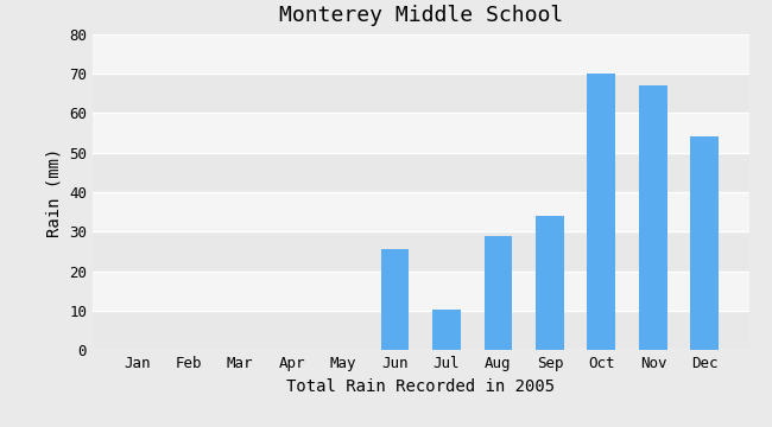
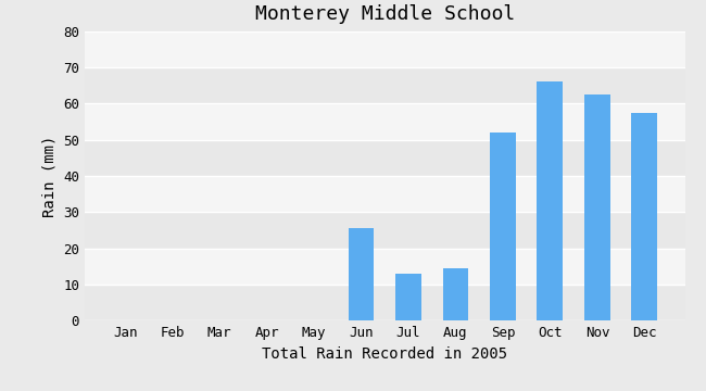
Jul: 10.3 -> 13.0
Aug: 29.0 -> 14.5
Sep: 34.0 -> 52.0
Oct: 70.0 -> 66.0
Nov: 67.0 -> 62.5
Dec: 54.0 -> 57.5
